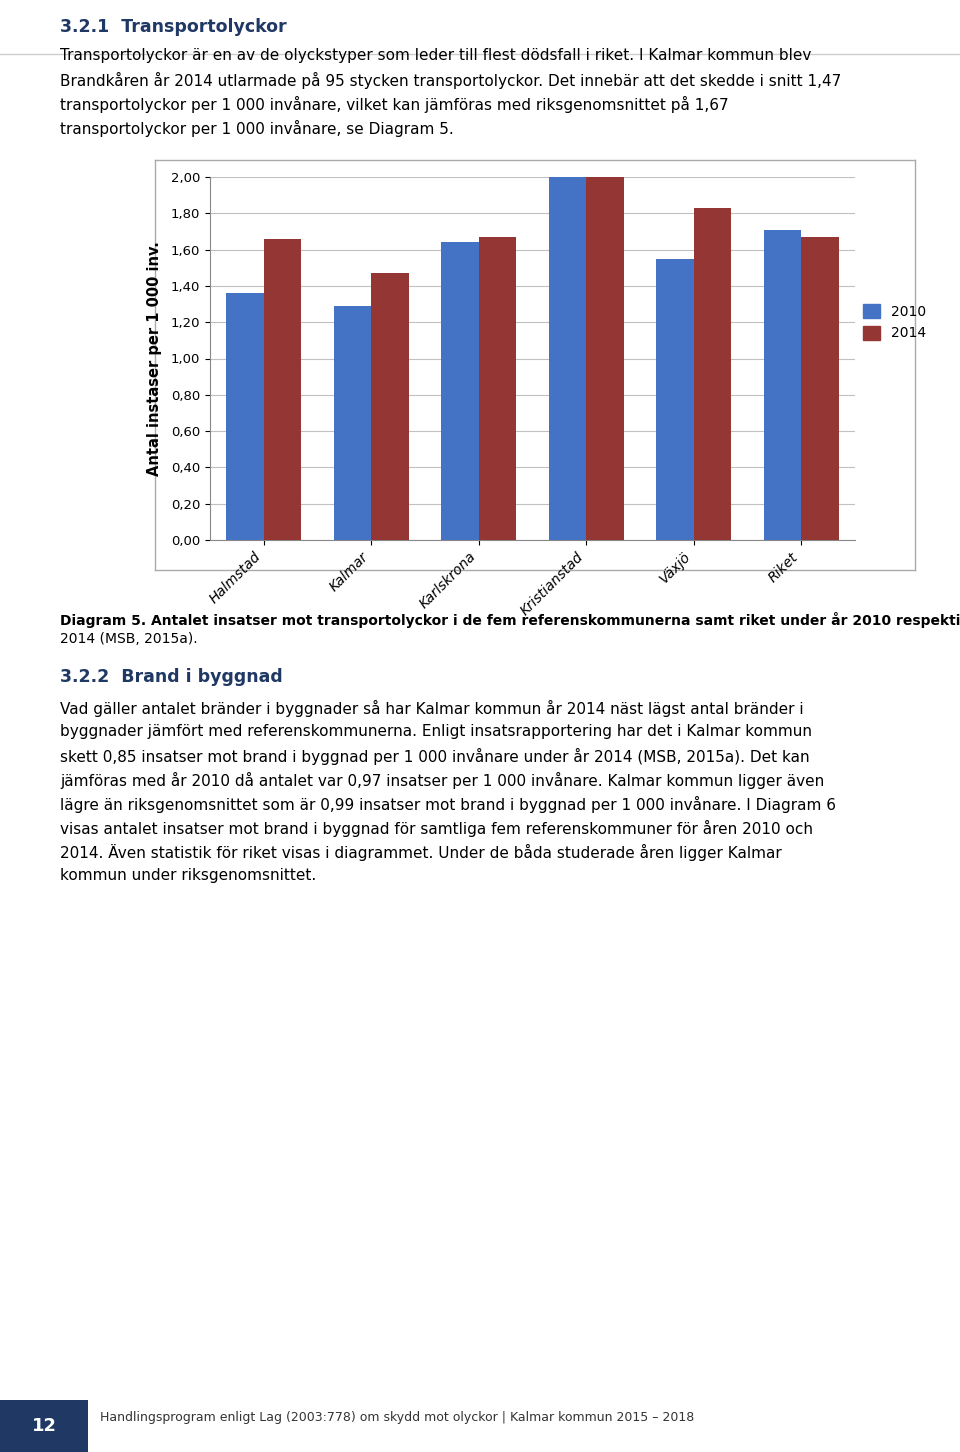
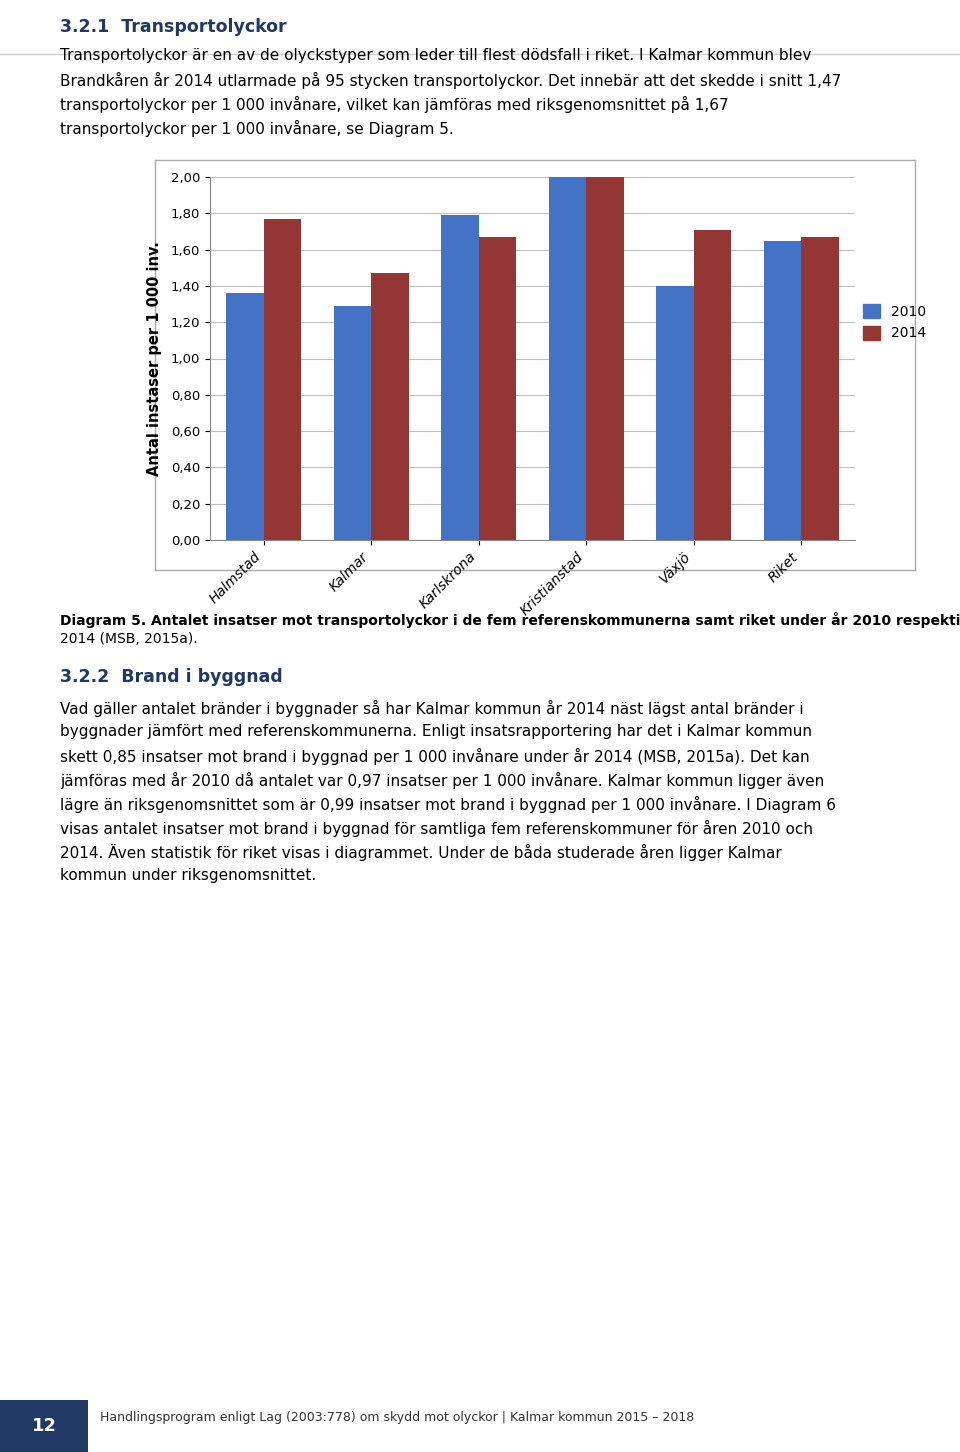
2014/Halmstad: 1,66 -> 1,77
2010/Karlskrona: 1,64 -> 1,79
2010/Växjö: 1,55 -> 1,40
2014/Växjö: 1,83 -> 1,71
2010/Riket: 1,71 -> 1,65
